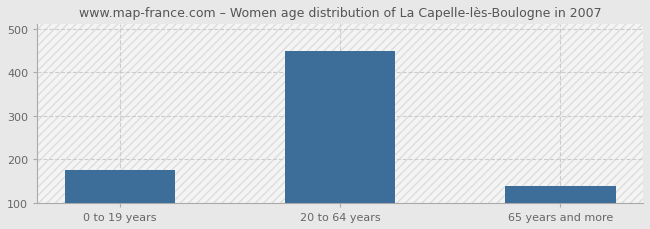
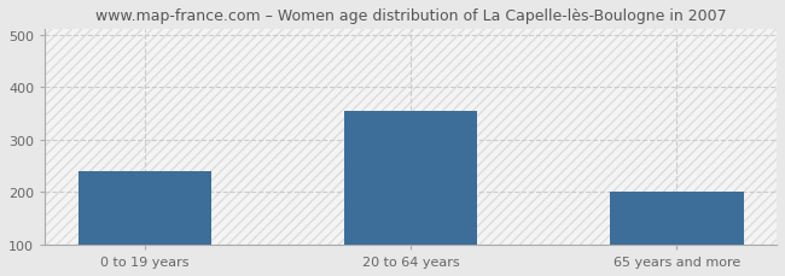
0 to 19 years: 175 -> 240
20 to 64 years: 449 -> 355
65 years and more: 138 -> 200
